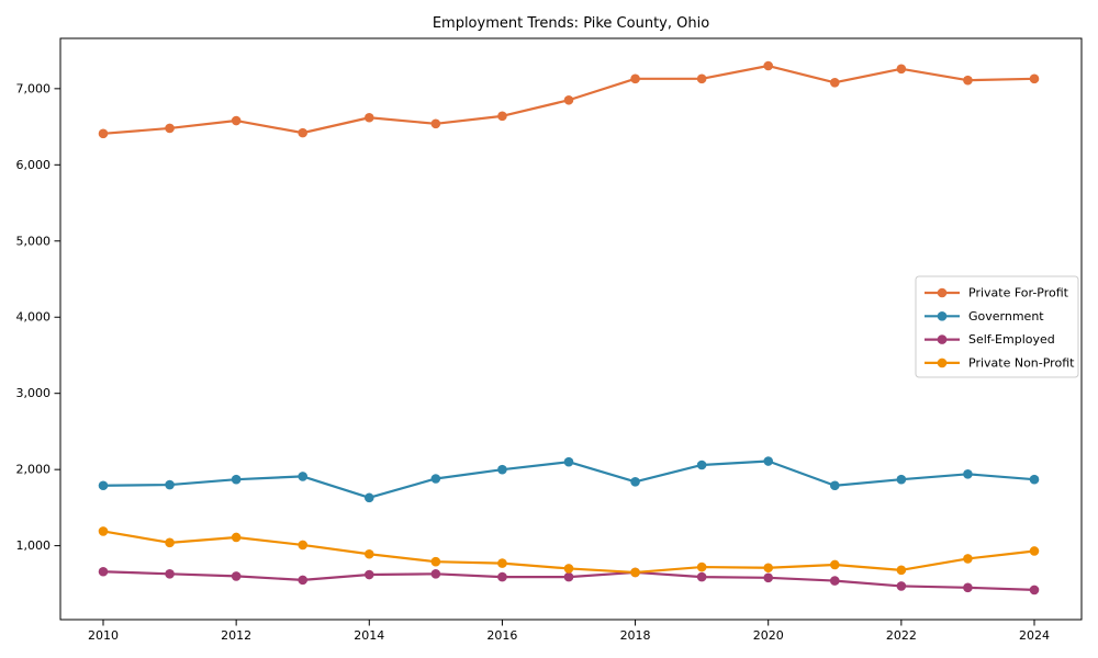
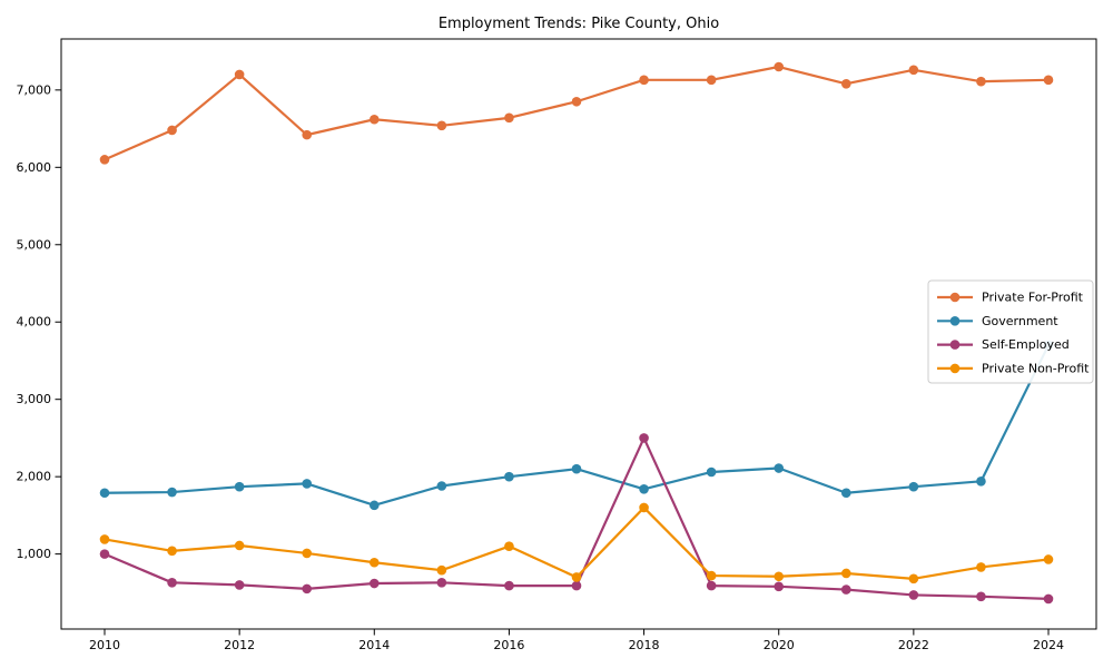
Private For-Profit/2010: 6400 -> 6100
Self-Employed/2010: 700 -> 1000
Private For-Profit/2012: 6600 -> 7200
Private Non-Profit/2016: 800 -> 1100
Self-Employed/2018: 600 -> 2500
Private Non-Profit/2018: 600 -> 1600
Government/2024: 1900 -> 3700
